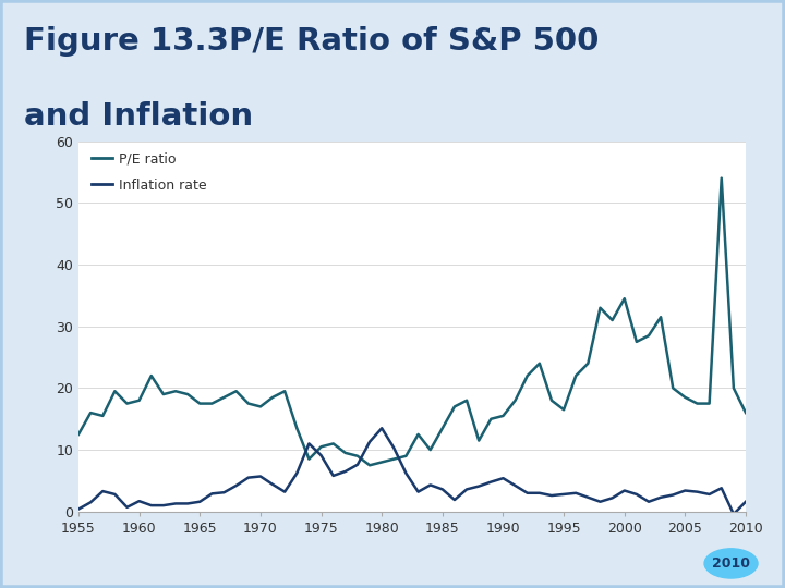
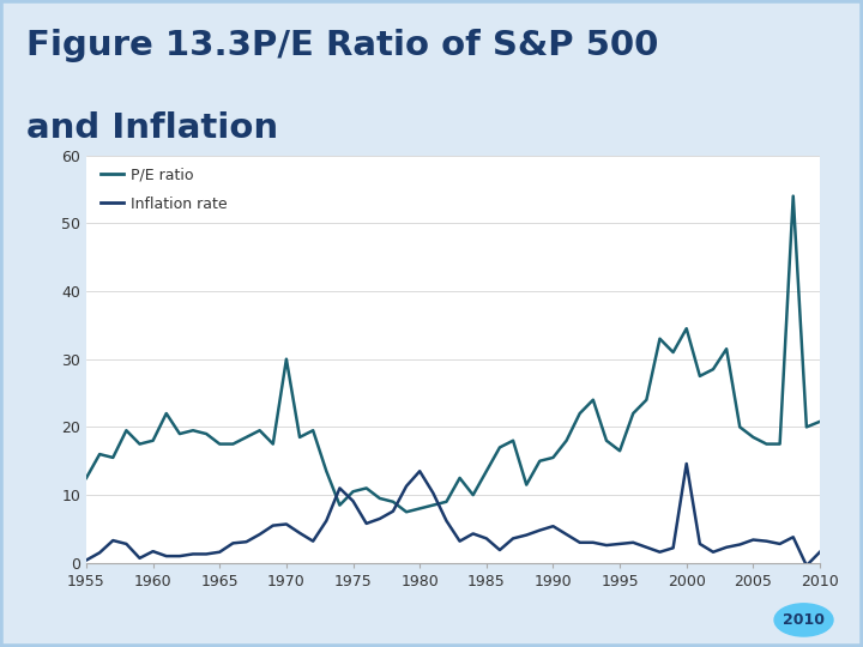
P/E ratio/1970: 17.0 -> 30.0
Inflation rate/2000: 3.4 -> 14.6
P/E ratio/2010: 16.0 -> 20.8
